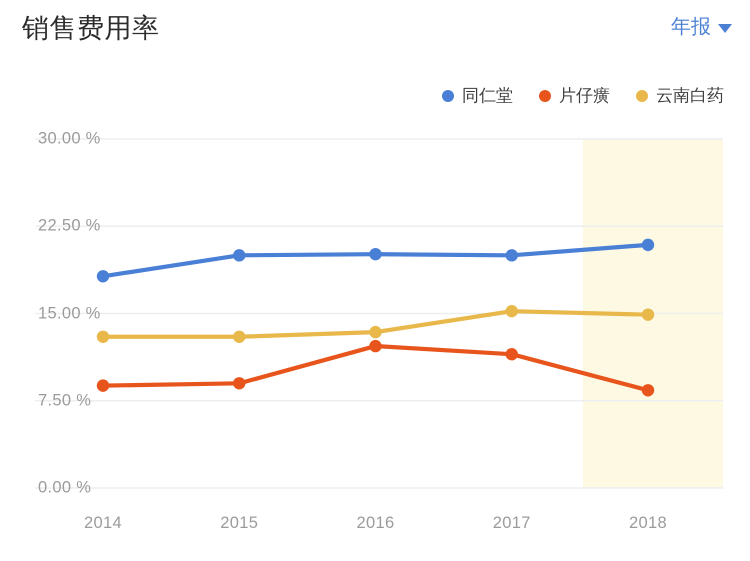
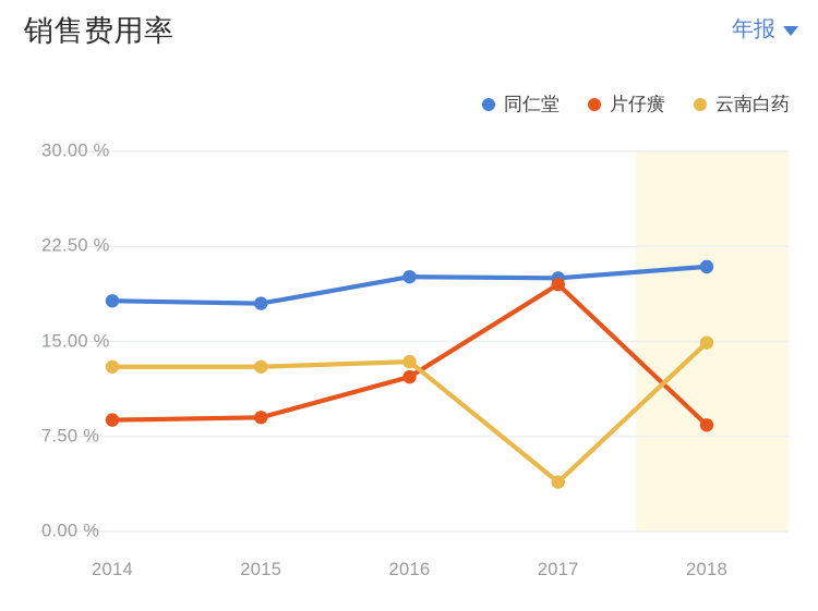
同仁堂/2015: 20.0% -> 18.0%
片仔癀/2017: 11.5% -> 19.5%
云南白药/2017: 15.2% -> 3.9%
